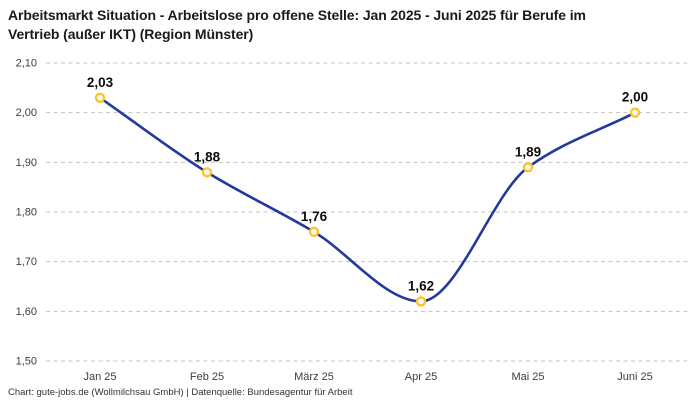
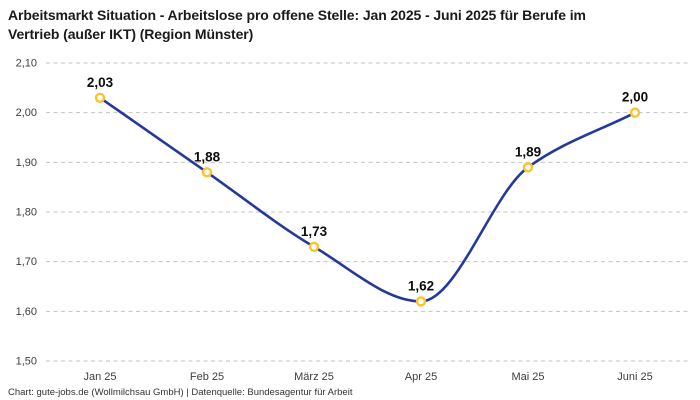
März 25: 1,76 -> 1,73
